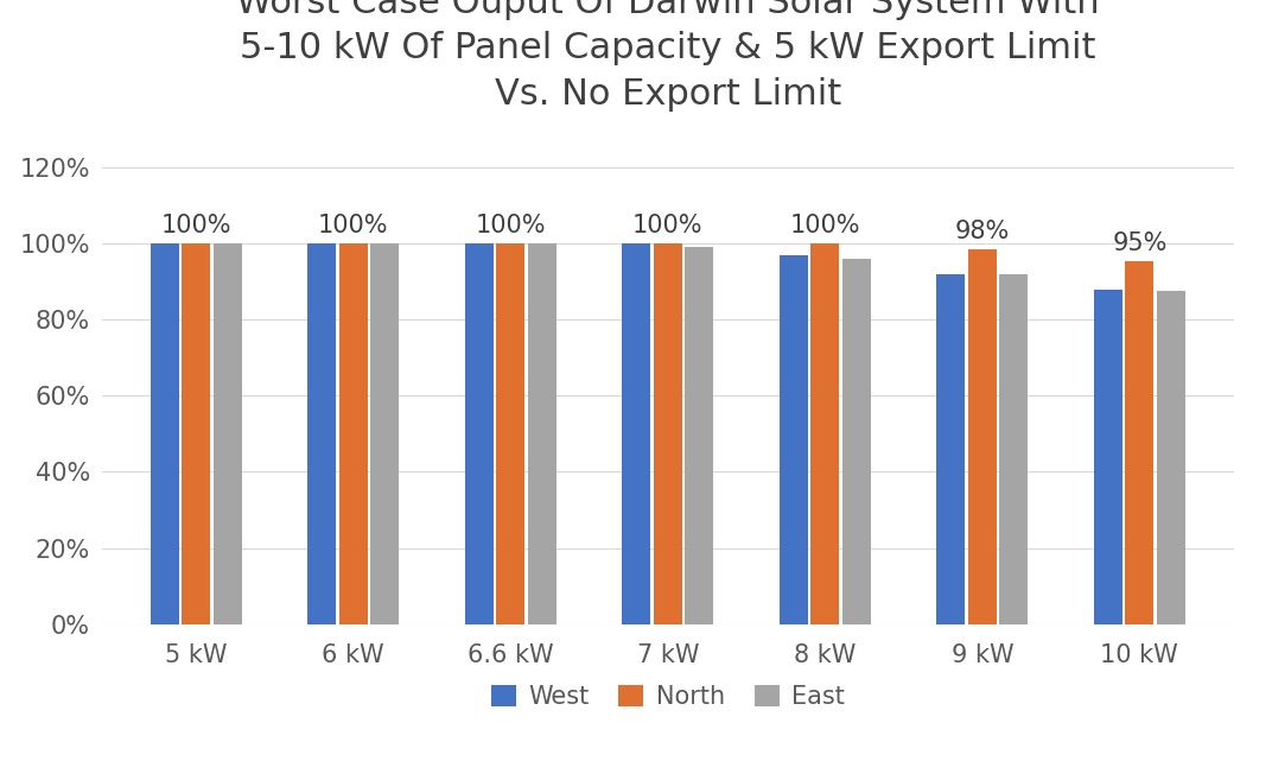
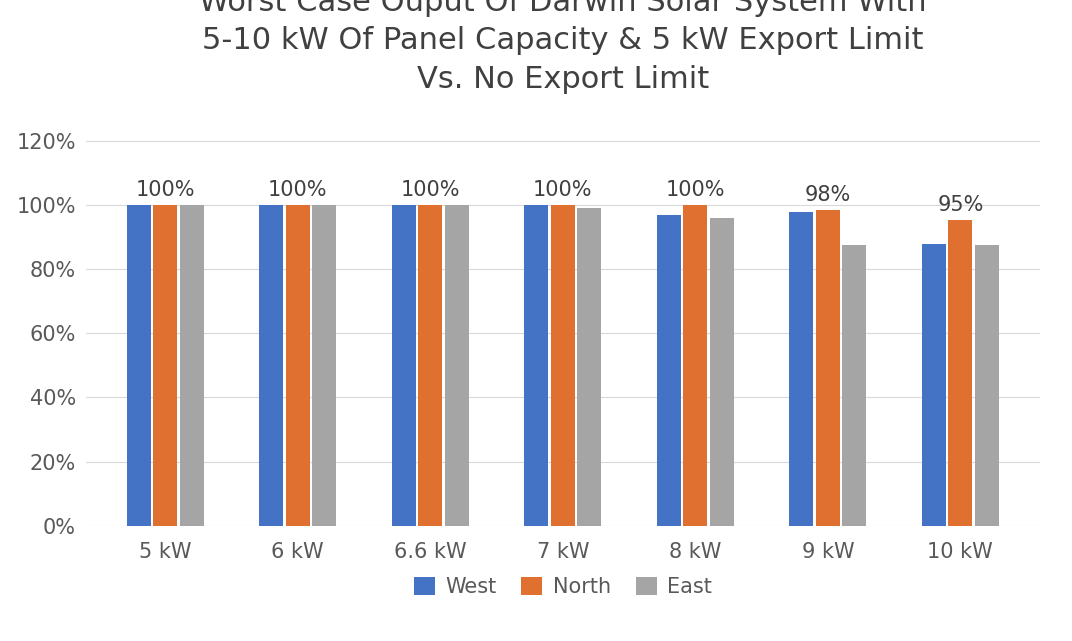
West/9 kW: 92% -> 98%
East/9 kW: 92.0% -> 87.5%
